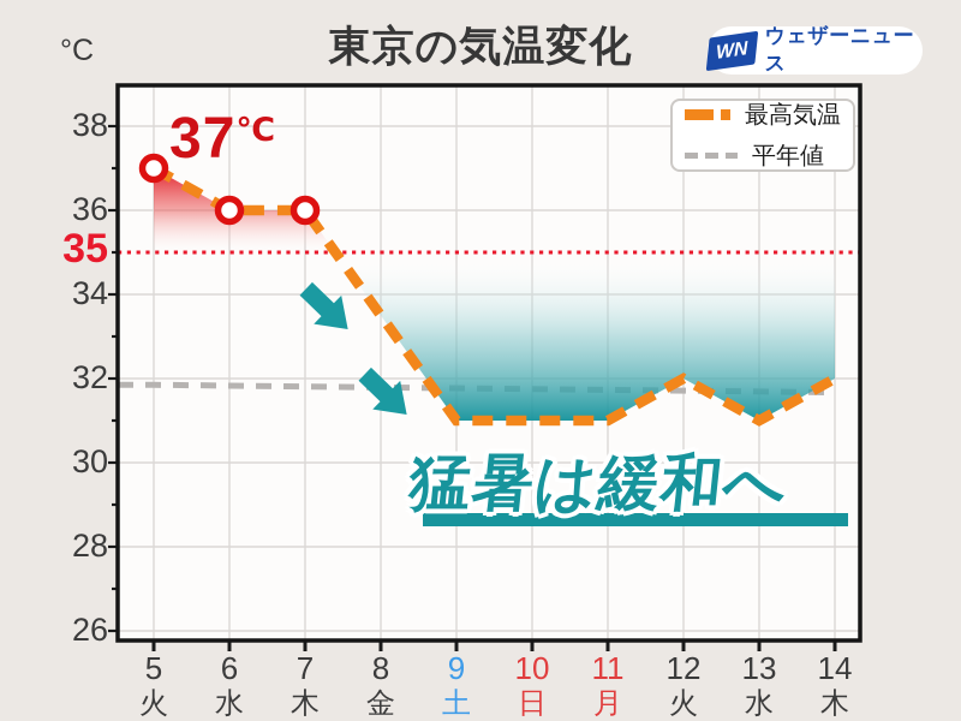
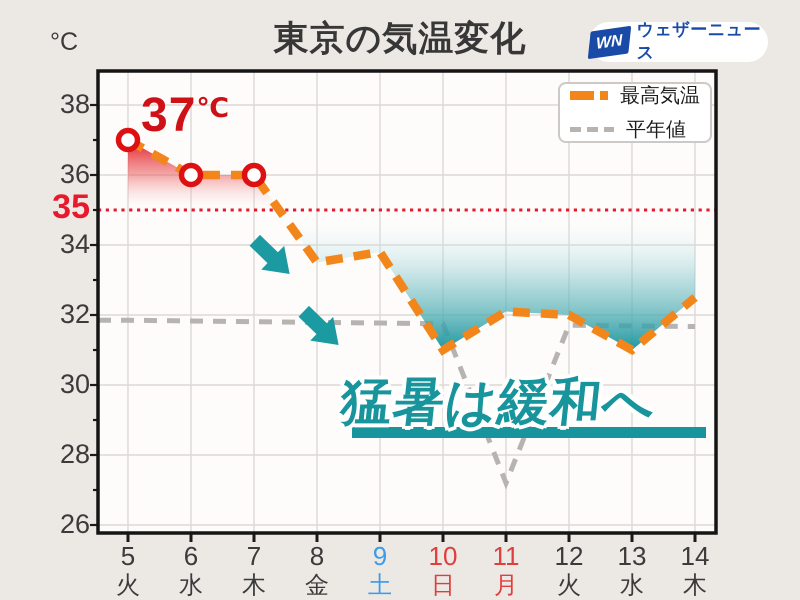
最高気温/9: 31.0 -> 33.8
最高気温/11: 31.0 -> 32.1
平年値/11: 31.7 -> 27.2
最高気温/14: 32.0 -> 32.5
